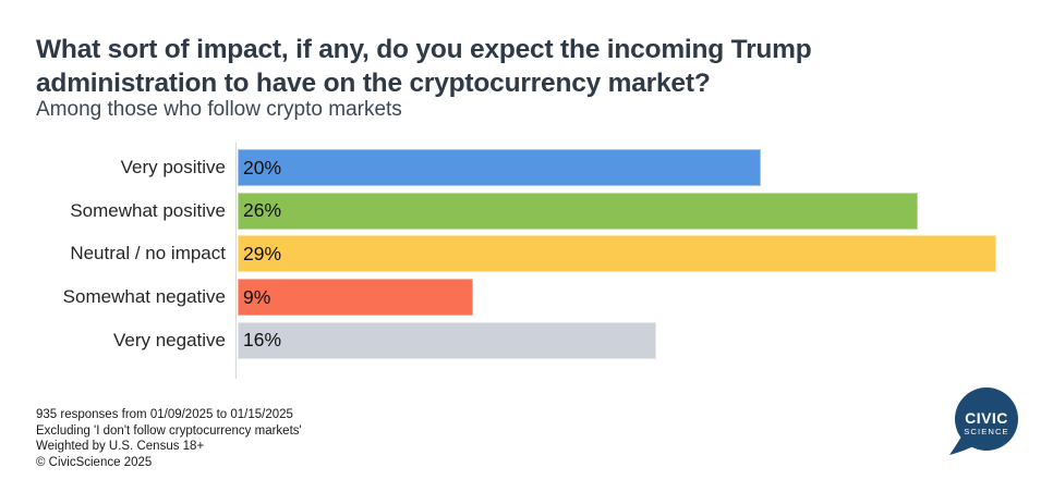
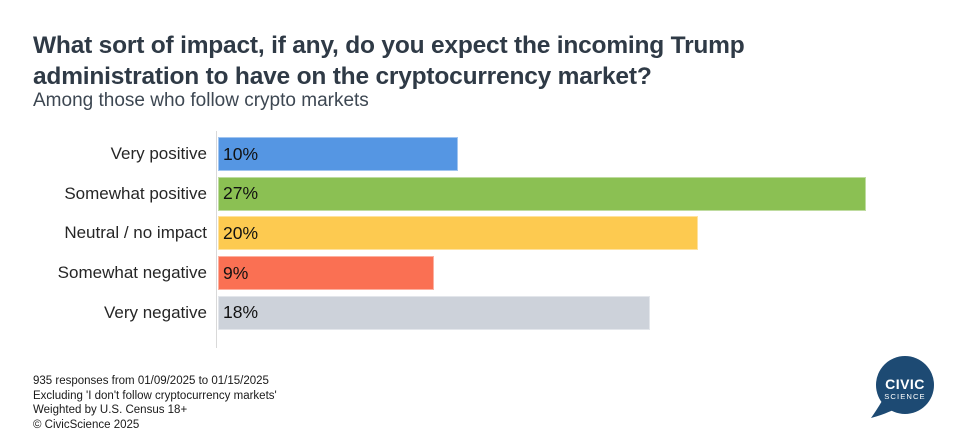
Very positive: 20% -> 10%
Somewhat positive: 26% -> 27%
Neutral / no impact: 29% -> 20%
Very negative: 16% -> 18%
